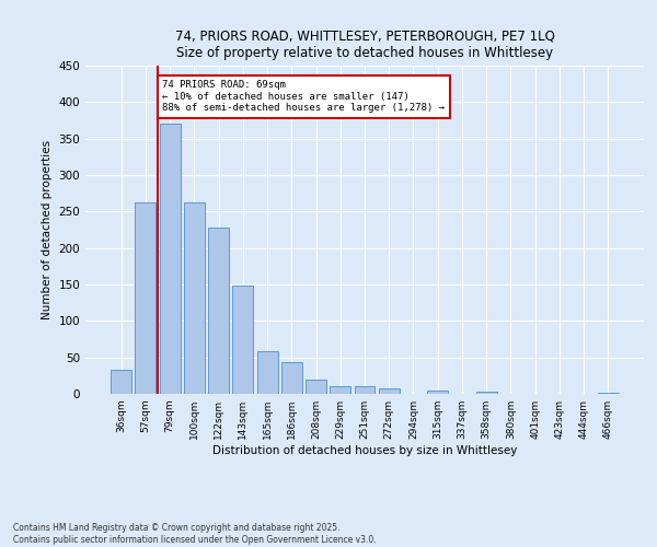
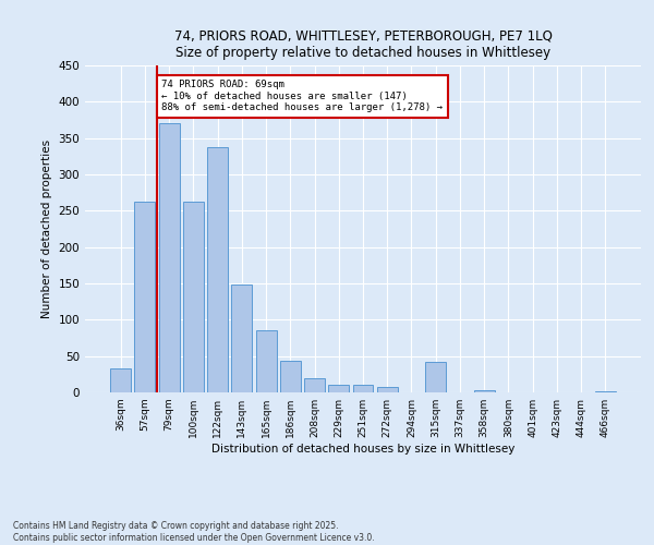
122sqm: 228 -> 338
165sqm: 59 -> 86
315sqm: 5 -> 42
